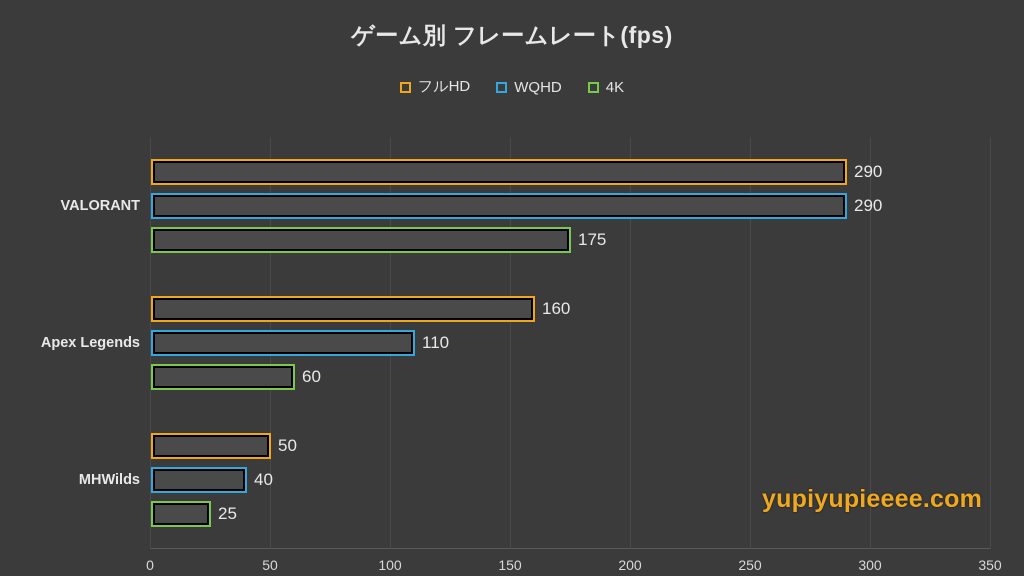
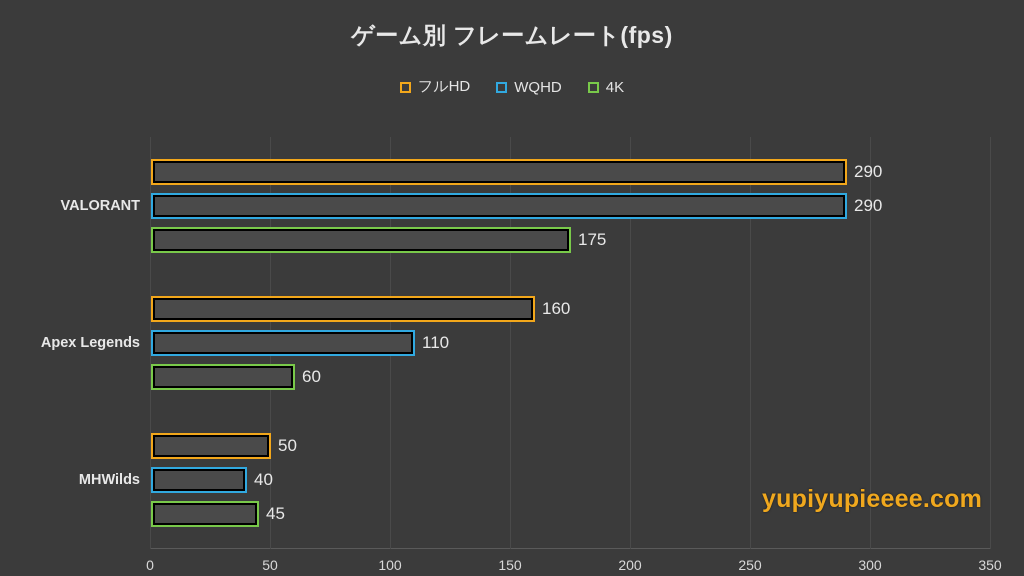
4K/MHWilds: 25 -> 45
